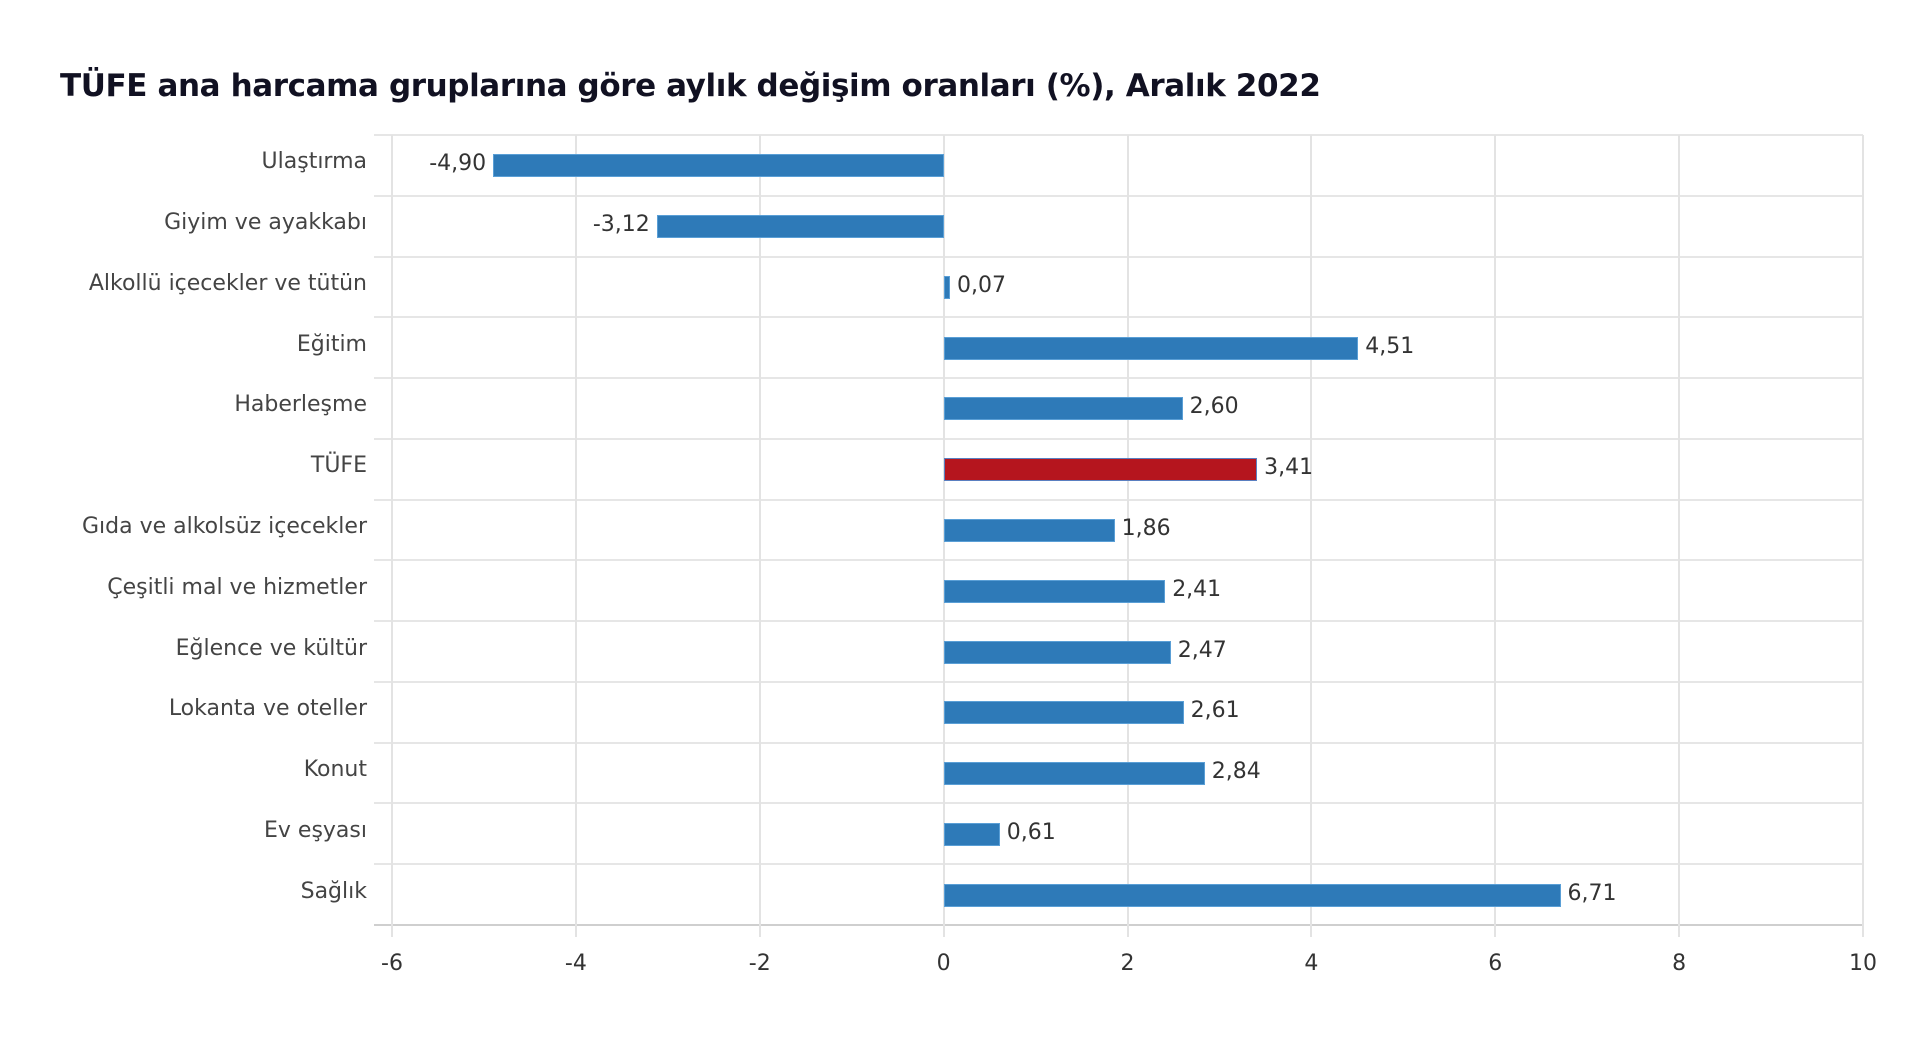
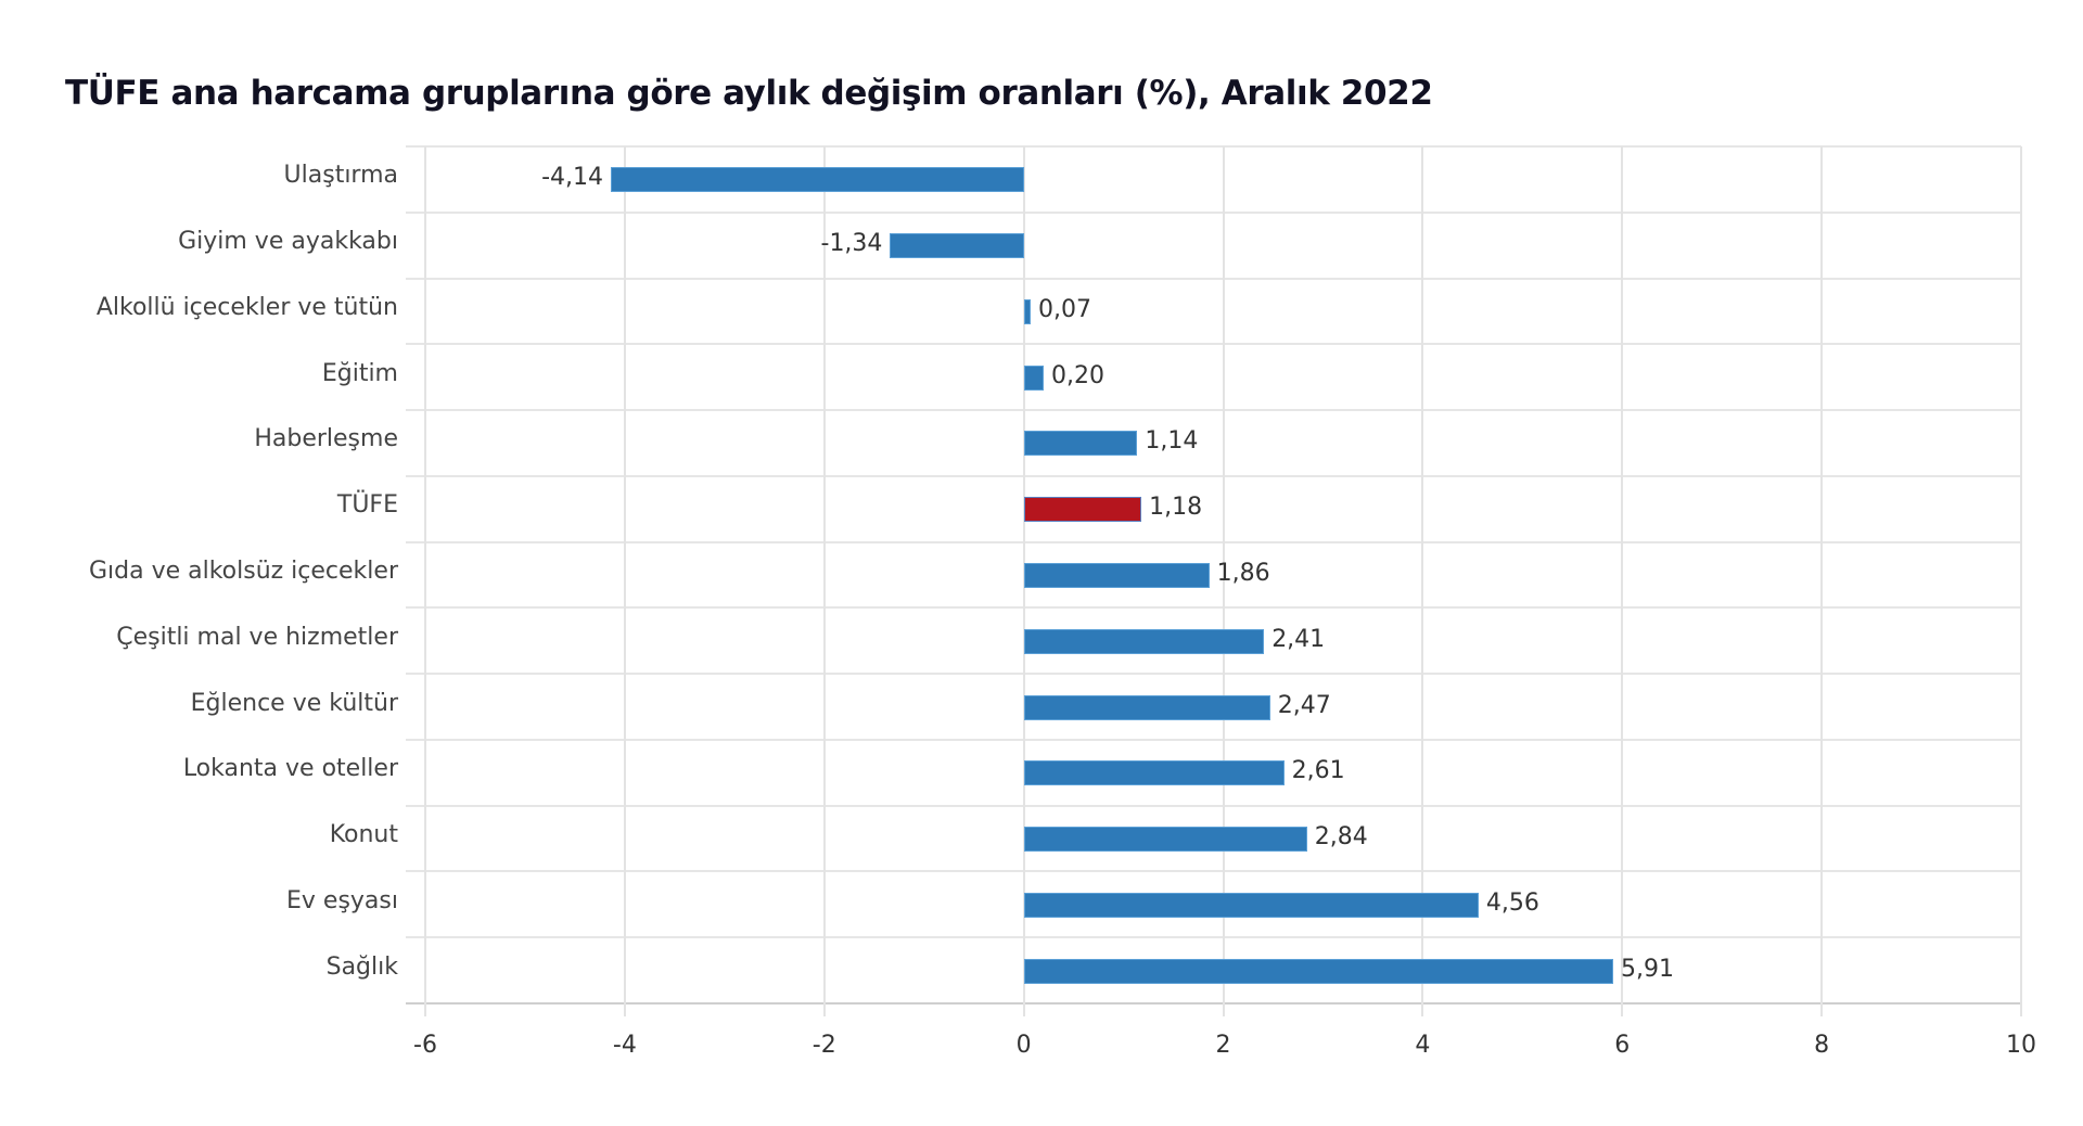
Ulaştırma: -4,90 -> -4,14
Giyim ve ayakkabı: -3,12 -> -1,34
Eğitim: 4,51 -> 0,20
Haberleşme: 2,60 -> 1,14
TÜFE: 3,41 -> 1,18
Ev eşyası: 0,61 -> 4,56
Sağlık: 6,71 -> 5,91
